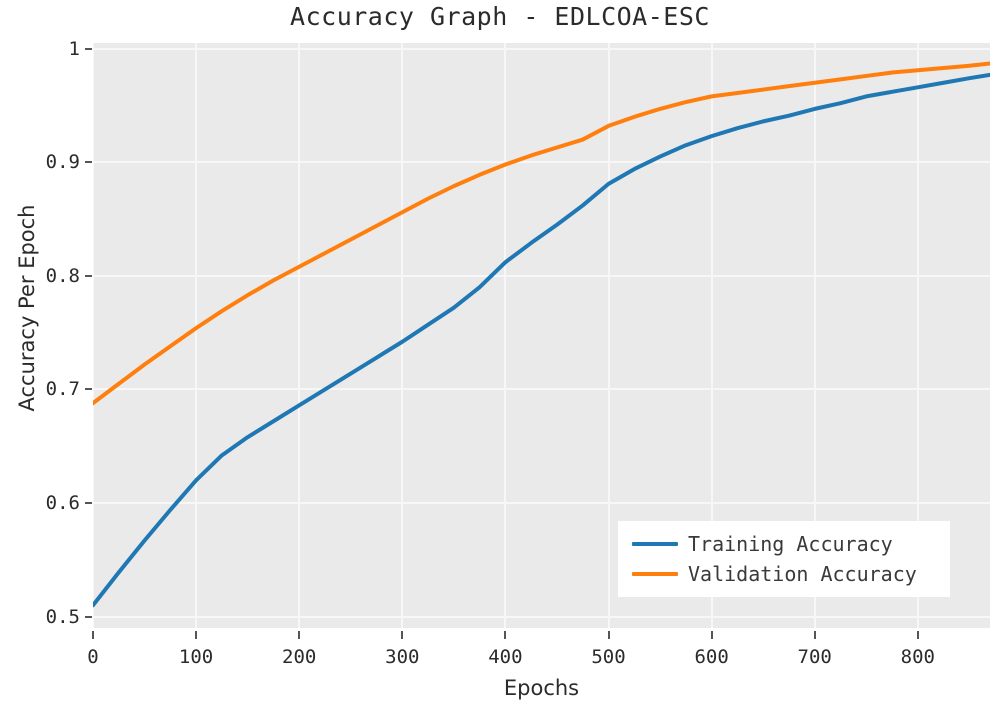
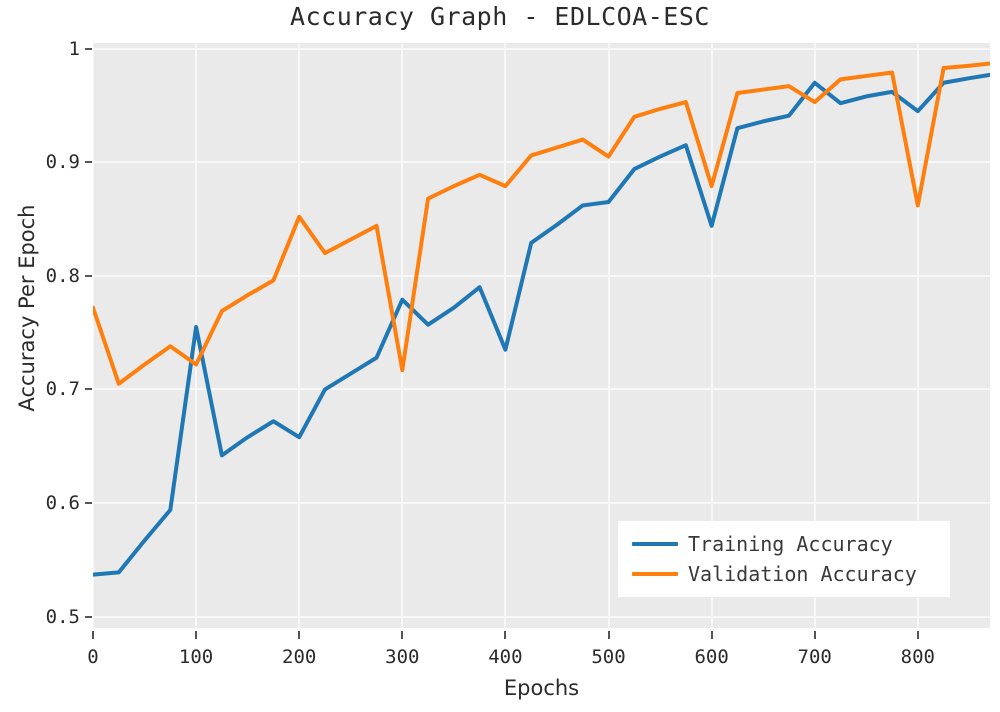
Training Accuracy/0: 0.510 -> 0.537
Validation Accuracy/0: 0.688 -> 0.772
Training Accuracy/100: 0.620 -> 0.755
Validation Accuracy/100: 0.754 -> 0.722
Training Accuracy/200: 0.686 -> 0.658
Validation Accuracy/200: 0.808 -> 0.852
Training Accuracy/300: 0.742 -> 0.779
Validation Accuracy/300: 0.856 -> 0.717
Training Accuracy/400: 0.812 -> 0.735
Validation Accuracy/400: 0.898 -> 0.879
Training Accuracy/500: 0.881 -> 0.865
Validation Accuracy/500: 0.932 -> 0.905
Training Accuracy/600: 0.923 -> 0.844
Validation Accuracy/600: 0.958 -> 0.879
Training Accuracy/700: 0.947 -> 0.970
Validation Accuracy/700: 0.970 -> 0.953
Training Accuracy/800: 0.966 -> 0.945
Validation Accuracy/800: 0.981 -> 0.862
